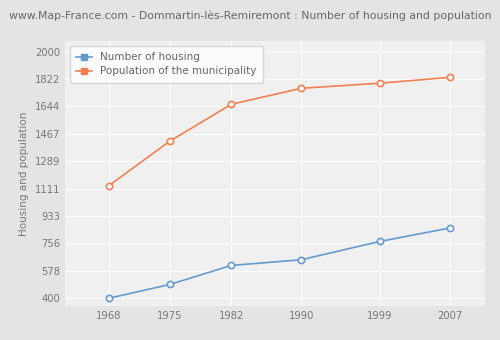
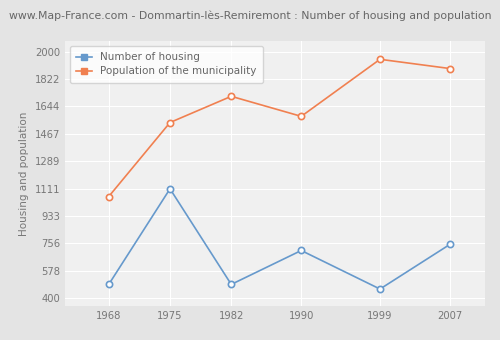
Number of housing/1968: 400 -> 490
Population of the municipality/1968: 1130 -> 1060
Number of housing/1975: 490 -> 1110
Population of the municipality/1975: 1420 -> 1540
Number of housing/1982: 610 -> 490
Population of the municipality/1982: 1660 -> 1710
Number of housing/1990: 650 -> 710
Population of the municipality/1990: 1760 -> 1580
Number of housing/1999: 770 -> 460
Population of the municipality/1999: 1800 -> 1950
Number of housing/2007: 860 -> 750
Population of the municipality/2007: 1830 -> 1890
